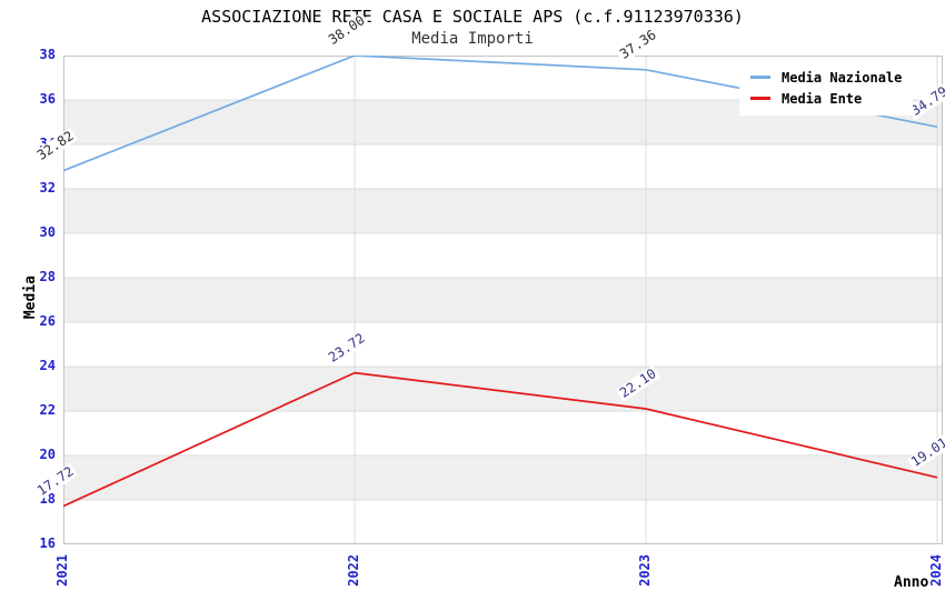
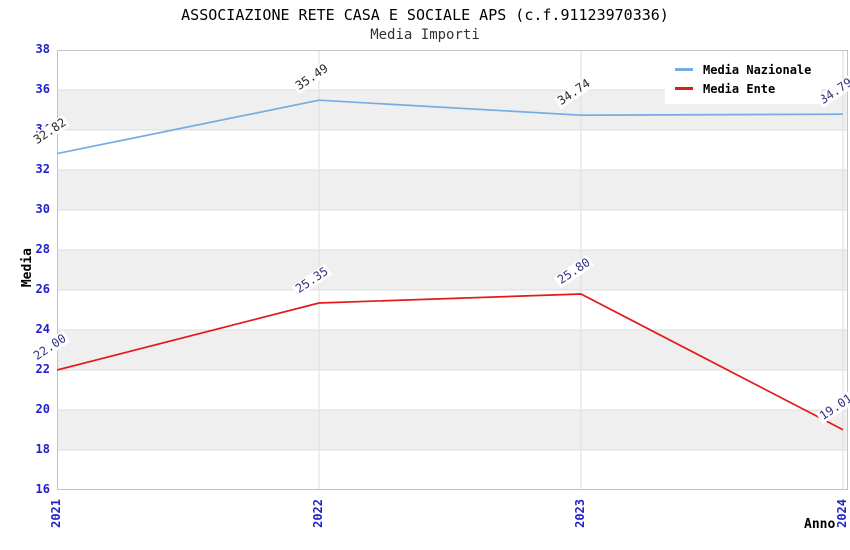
Media Ente/2021: 17.72 -> 22.00
Media Nazionale/2022: 38.00 -> 35.49
Media Ente/2022: 23.72 -> 25.35
Media Nazionale/2023: 37.36 -> 34.74
Media Ente/2023: 22.10 -> 25.80
